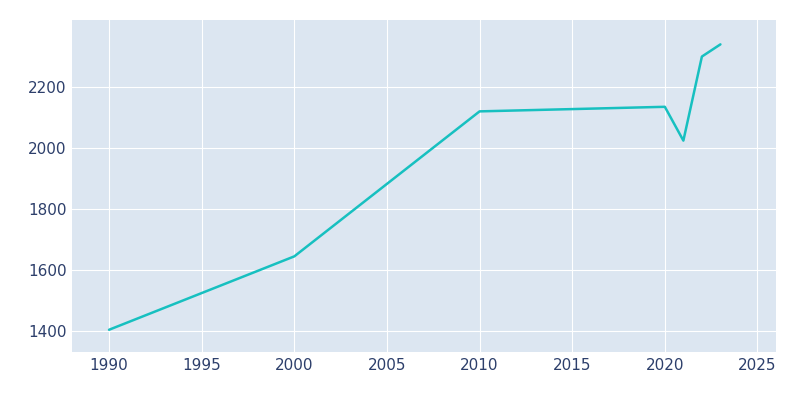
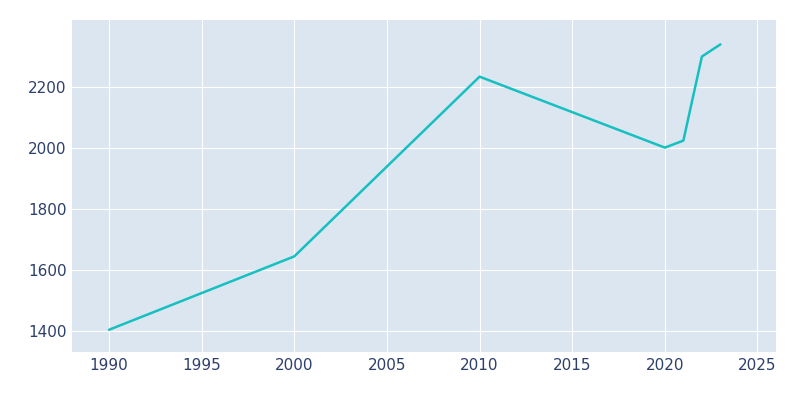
2010: 2120 -> 2234
2020: 2135 -> 2001
